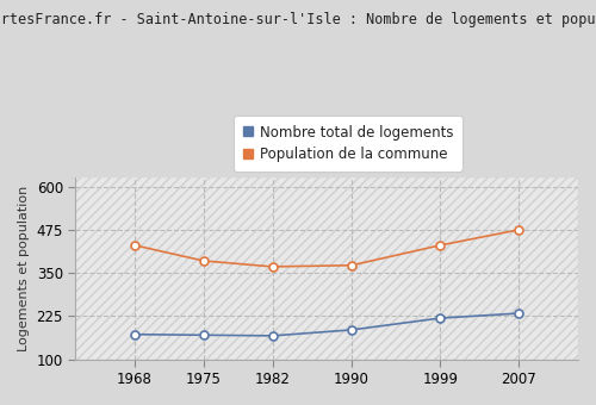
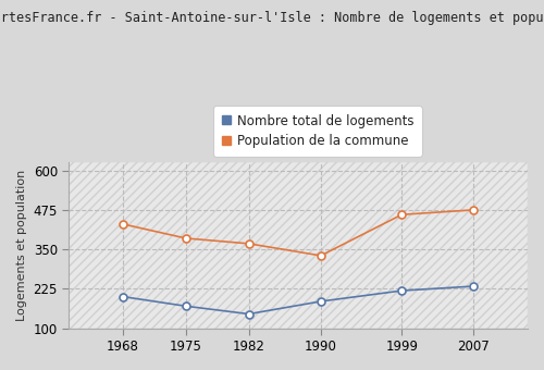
Nombre total de logements/1968: 172 -> 200
Nombre total de logements/1982: 168 -> 145
Population de la commune/1990: 372 -> 330
Population de la commune/1999: 430 -> 460
